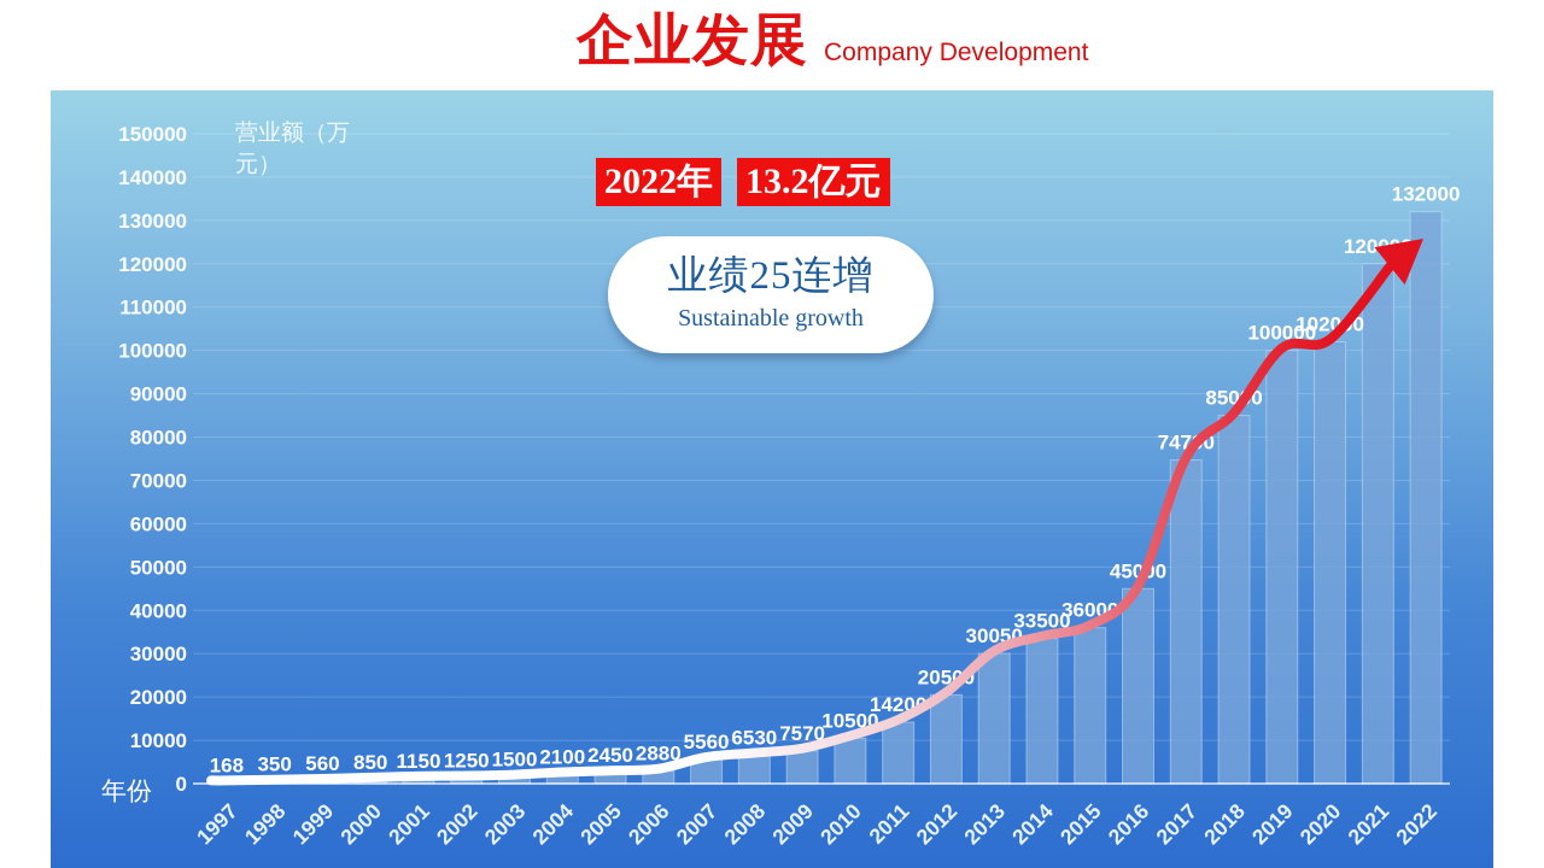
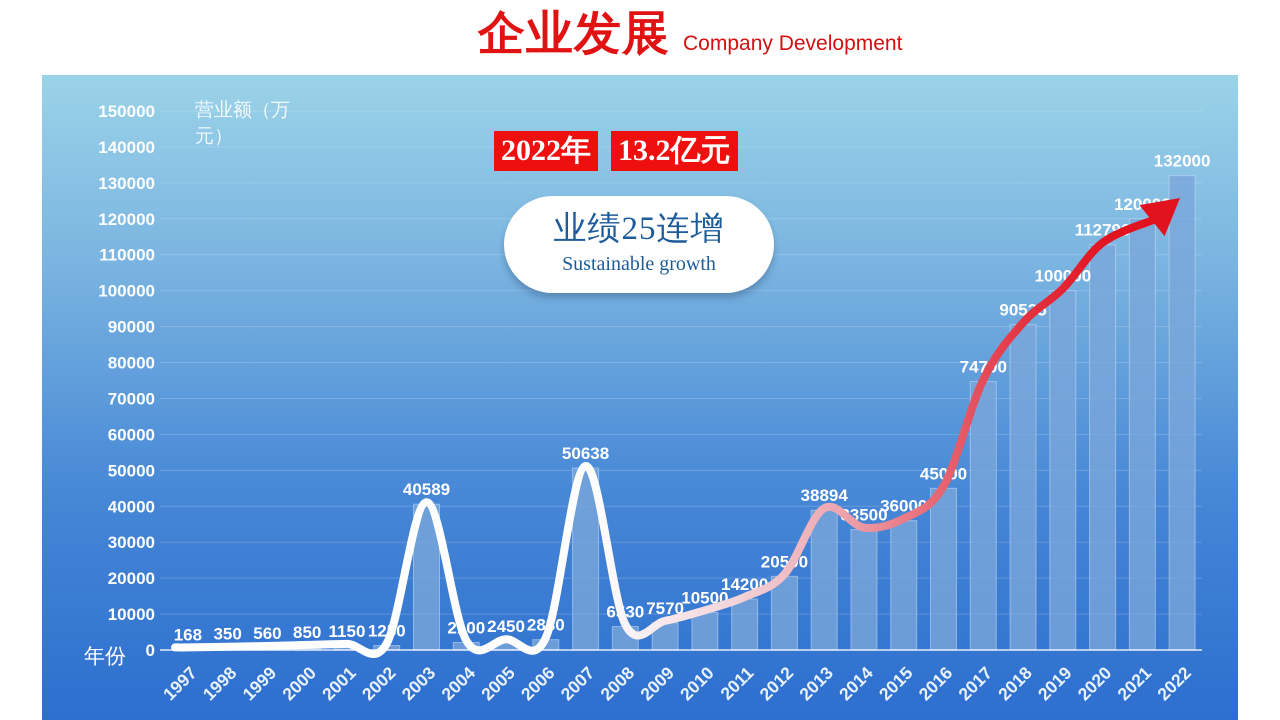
2003: 1500 -> 40589
2007: 5560 -> 50638
2013: 30050 -> 38894
2018: 85000 -> 90525
2020: 102000 -> 112790
